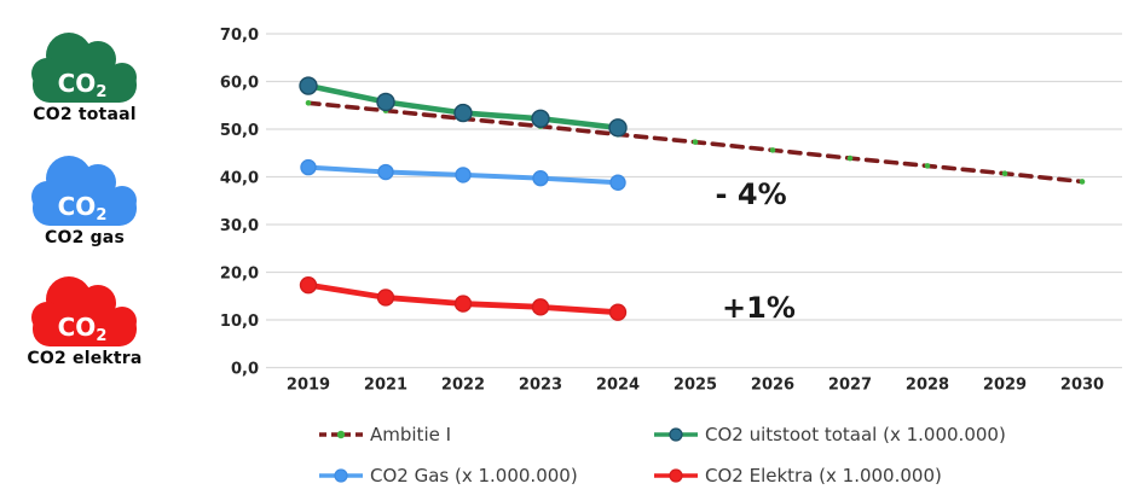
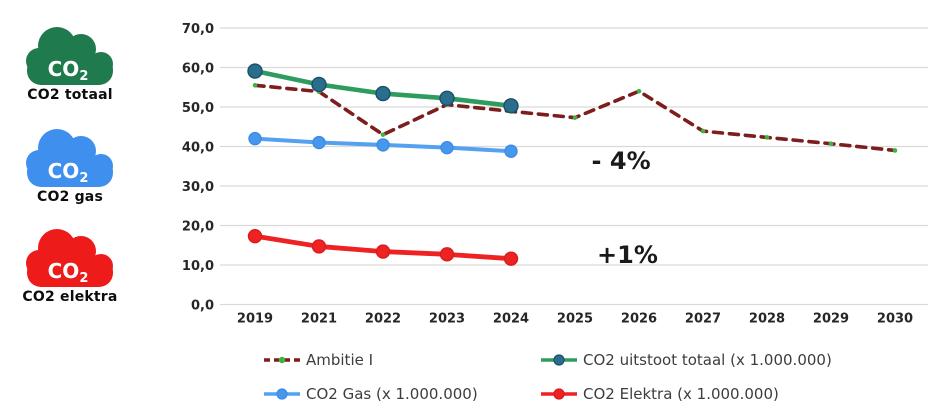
Ambitie I/2022: 52 -> 43
Ambitie I/2026: 46 -> 54
